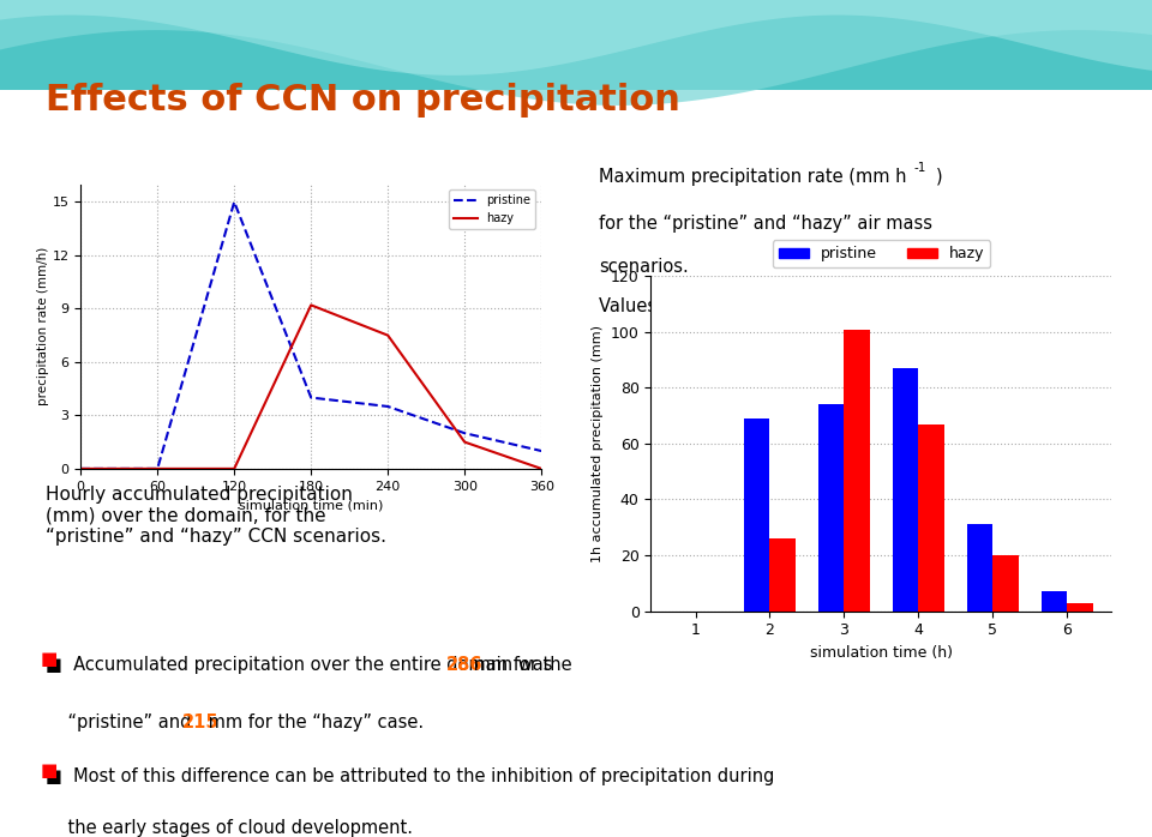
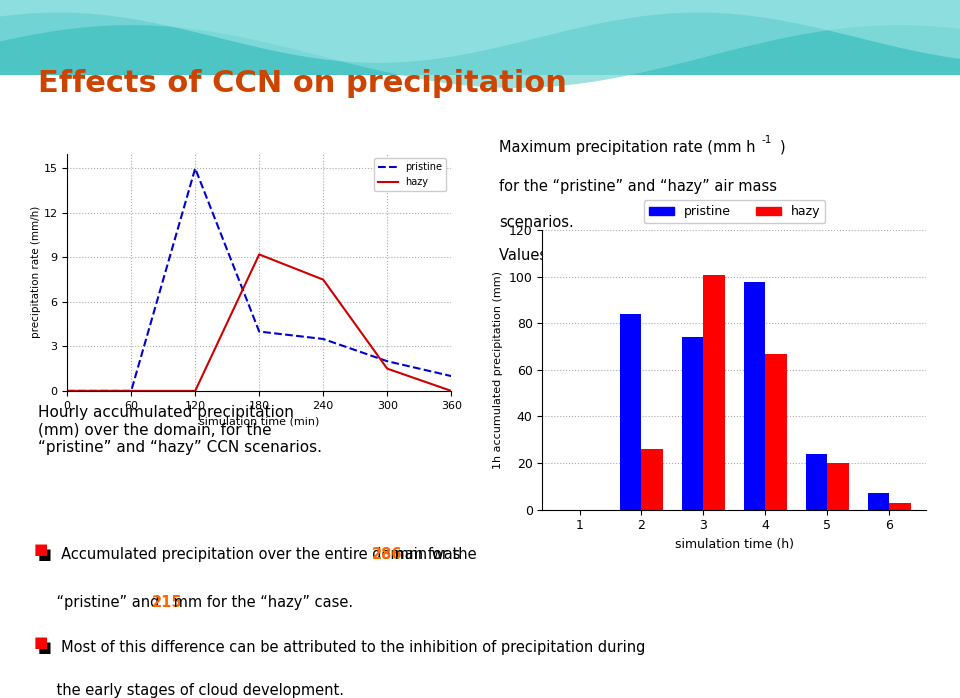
pristine/2: 69 -> 84
pristine/4: 87 -> 98
pristine/5: 31 -> 24
